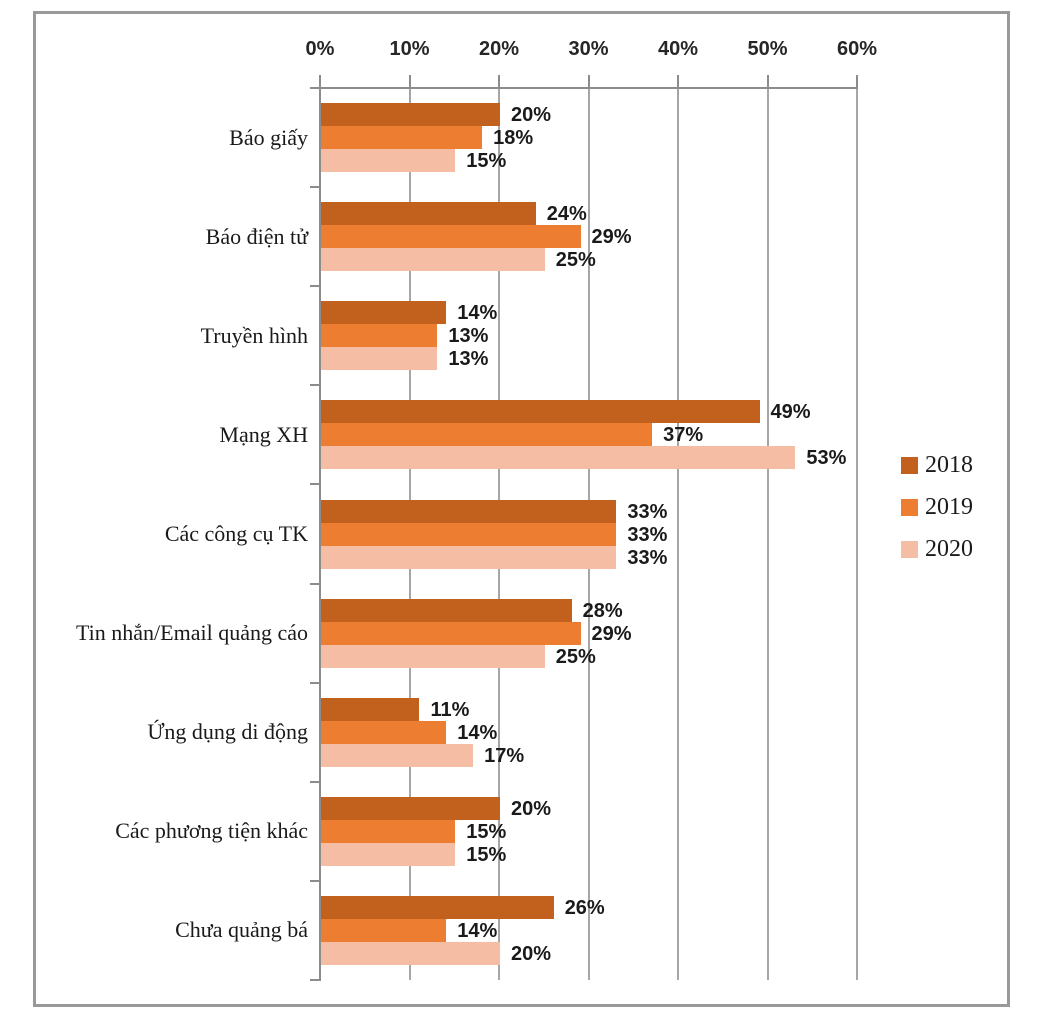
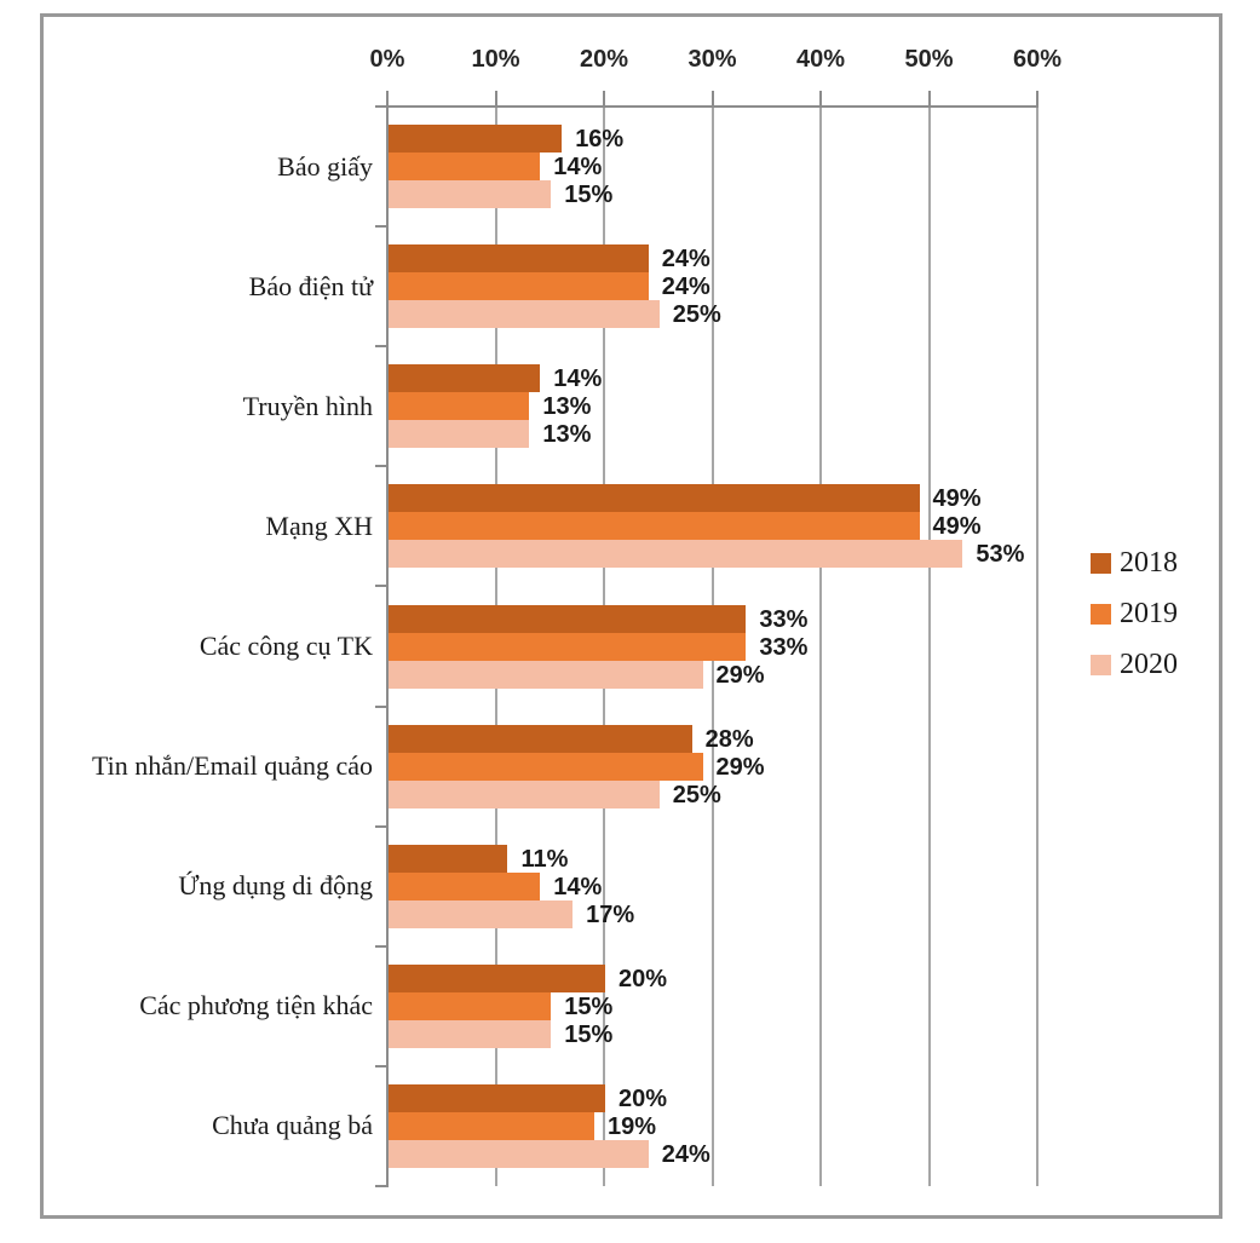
2018/Báo giấy: 20% -> 16%
2019/Báo giấy: 18% -> 14%
2019/Báo điện tử: 29% -> 24%
2019/Mạng XH: 37% -> 49%
2020/Các công cụ TK: 33% -> 29%
2018/Chưa quảng bá: 26% -> 20%
2019/Chưa quảng bá: 14% -> 19%
2020/Chưa quảng bá: 20% -> 24%
